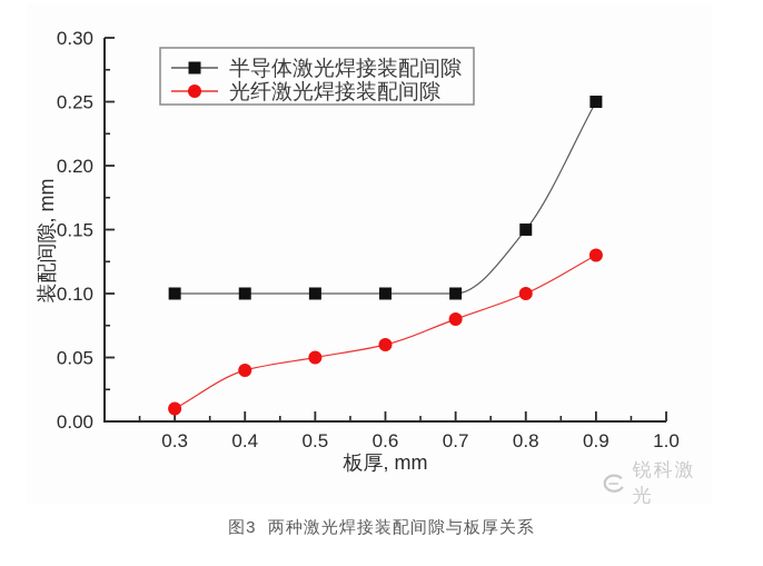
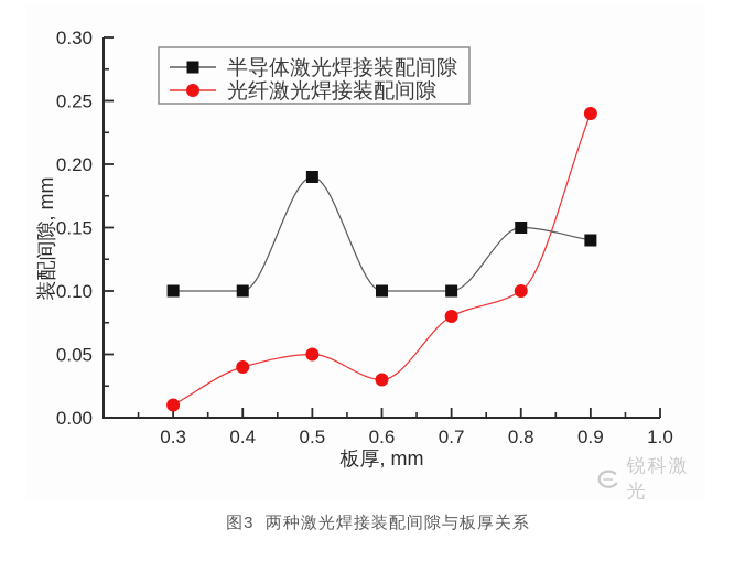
半导体激光焊接装配间隙/0.5: 0.10 -> 0.19
光纤激光焊接装配间隙/0.6: 0.06 -> 0.03
半导体激光焊接装配间隙/0.9: 0.25 -> 0.14
光纤激光焊接装配间隙/0.9: 0.13 -> 0.24
